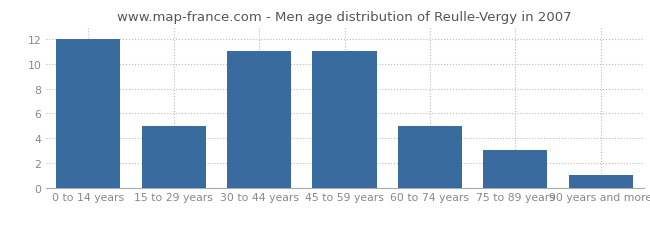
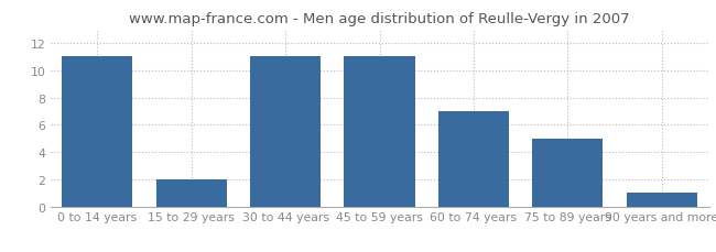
0 to 14 years: 12 -> 11
15 to 29 years: 5 -> 2
60 to 74 years: 5 -> 7
75 to 89 years: 3 -> 5
